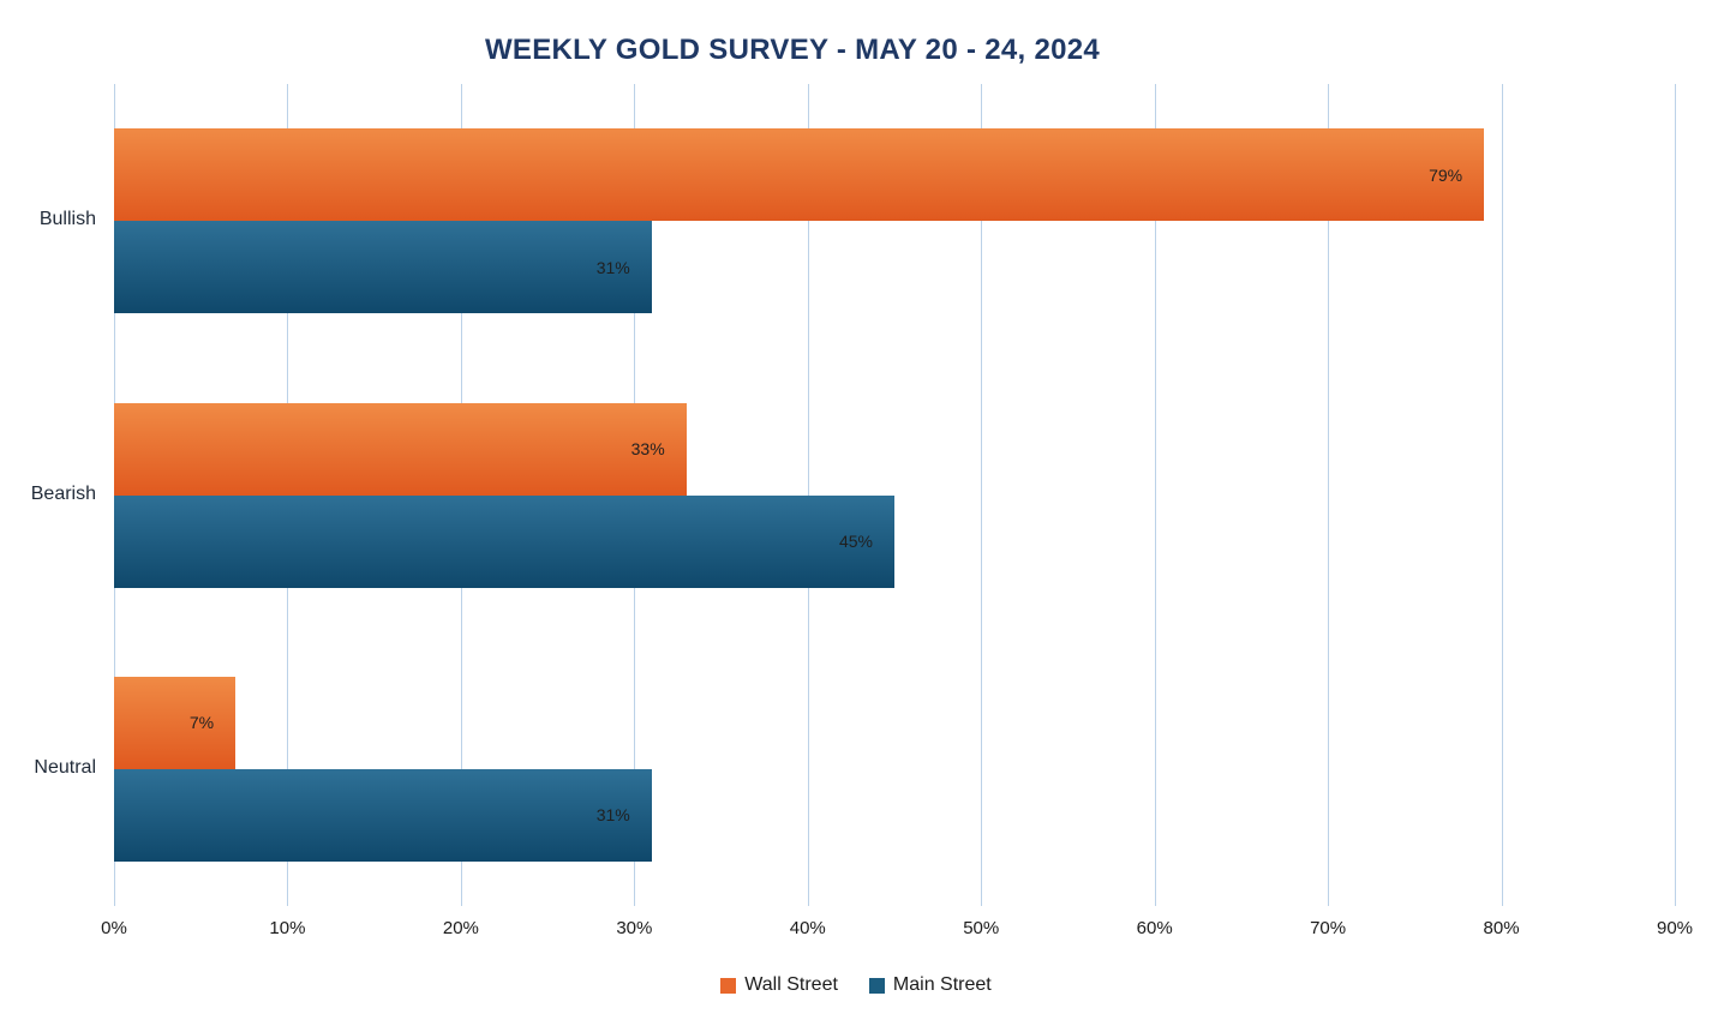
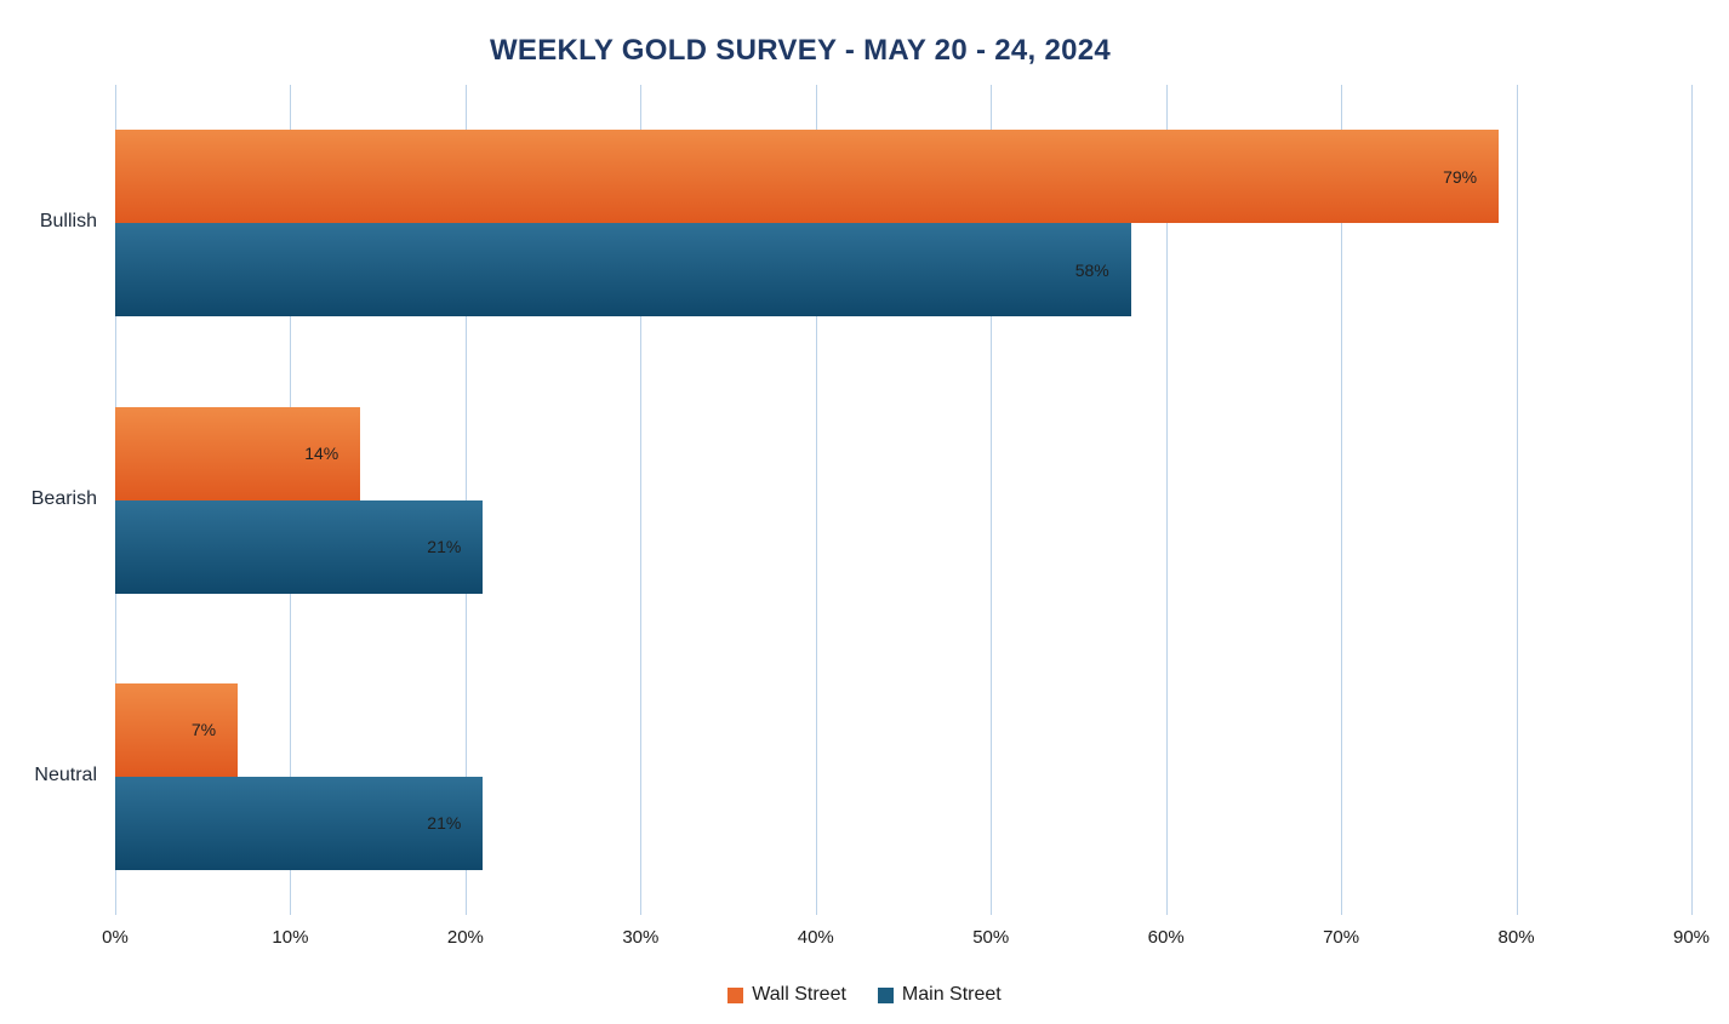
Main Street/Bullish: 31% -> 58%
Wall Street/Bearish: 33% -> 14%
Main Street/Bearish: 45% -> 21%
Main Street/Neutral: 31% -> 21%
